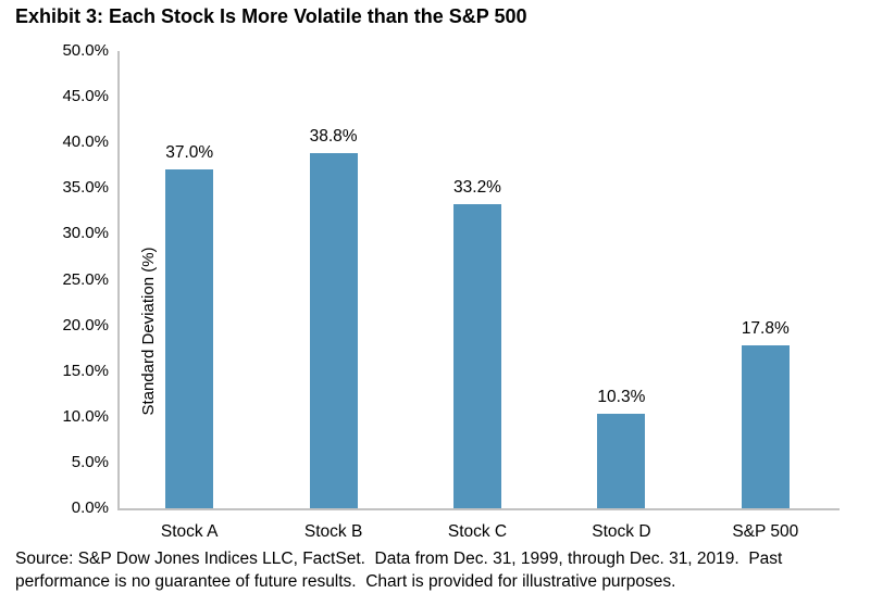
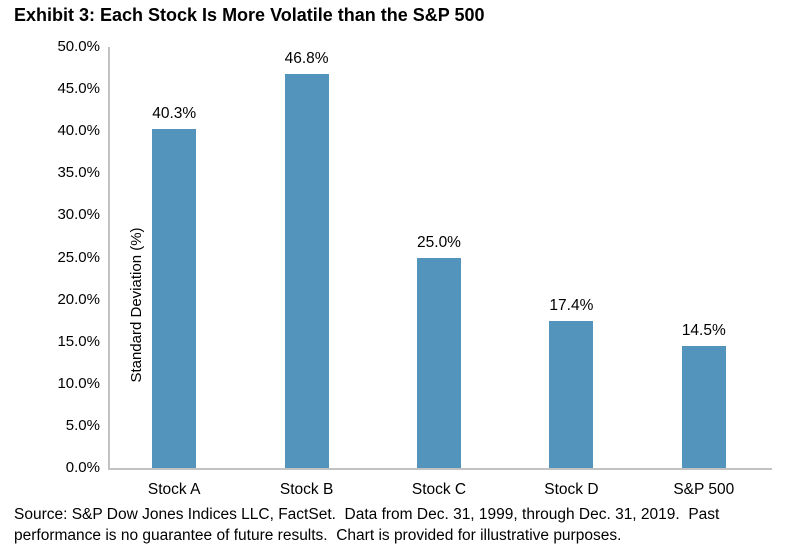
Stock A: 37.0% -> 40.3%
Stock B: 38.8% -> 46.8%
Stock C: 33.2% -> 25.0%
Stock D: 10.3% -> 17.4%
S&P 500: 17.8% -> 14.5%
